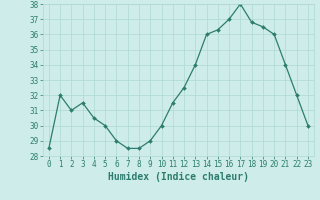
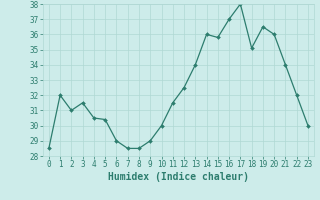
5: 30.0 -> 30.4
15: 36.3 -> 35.8
18: 36.8 -> 35.1
